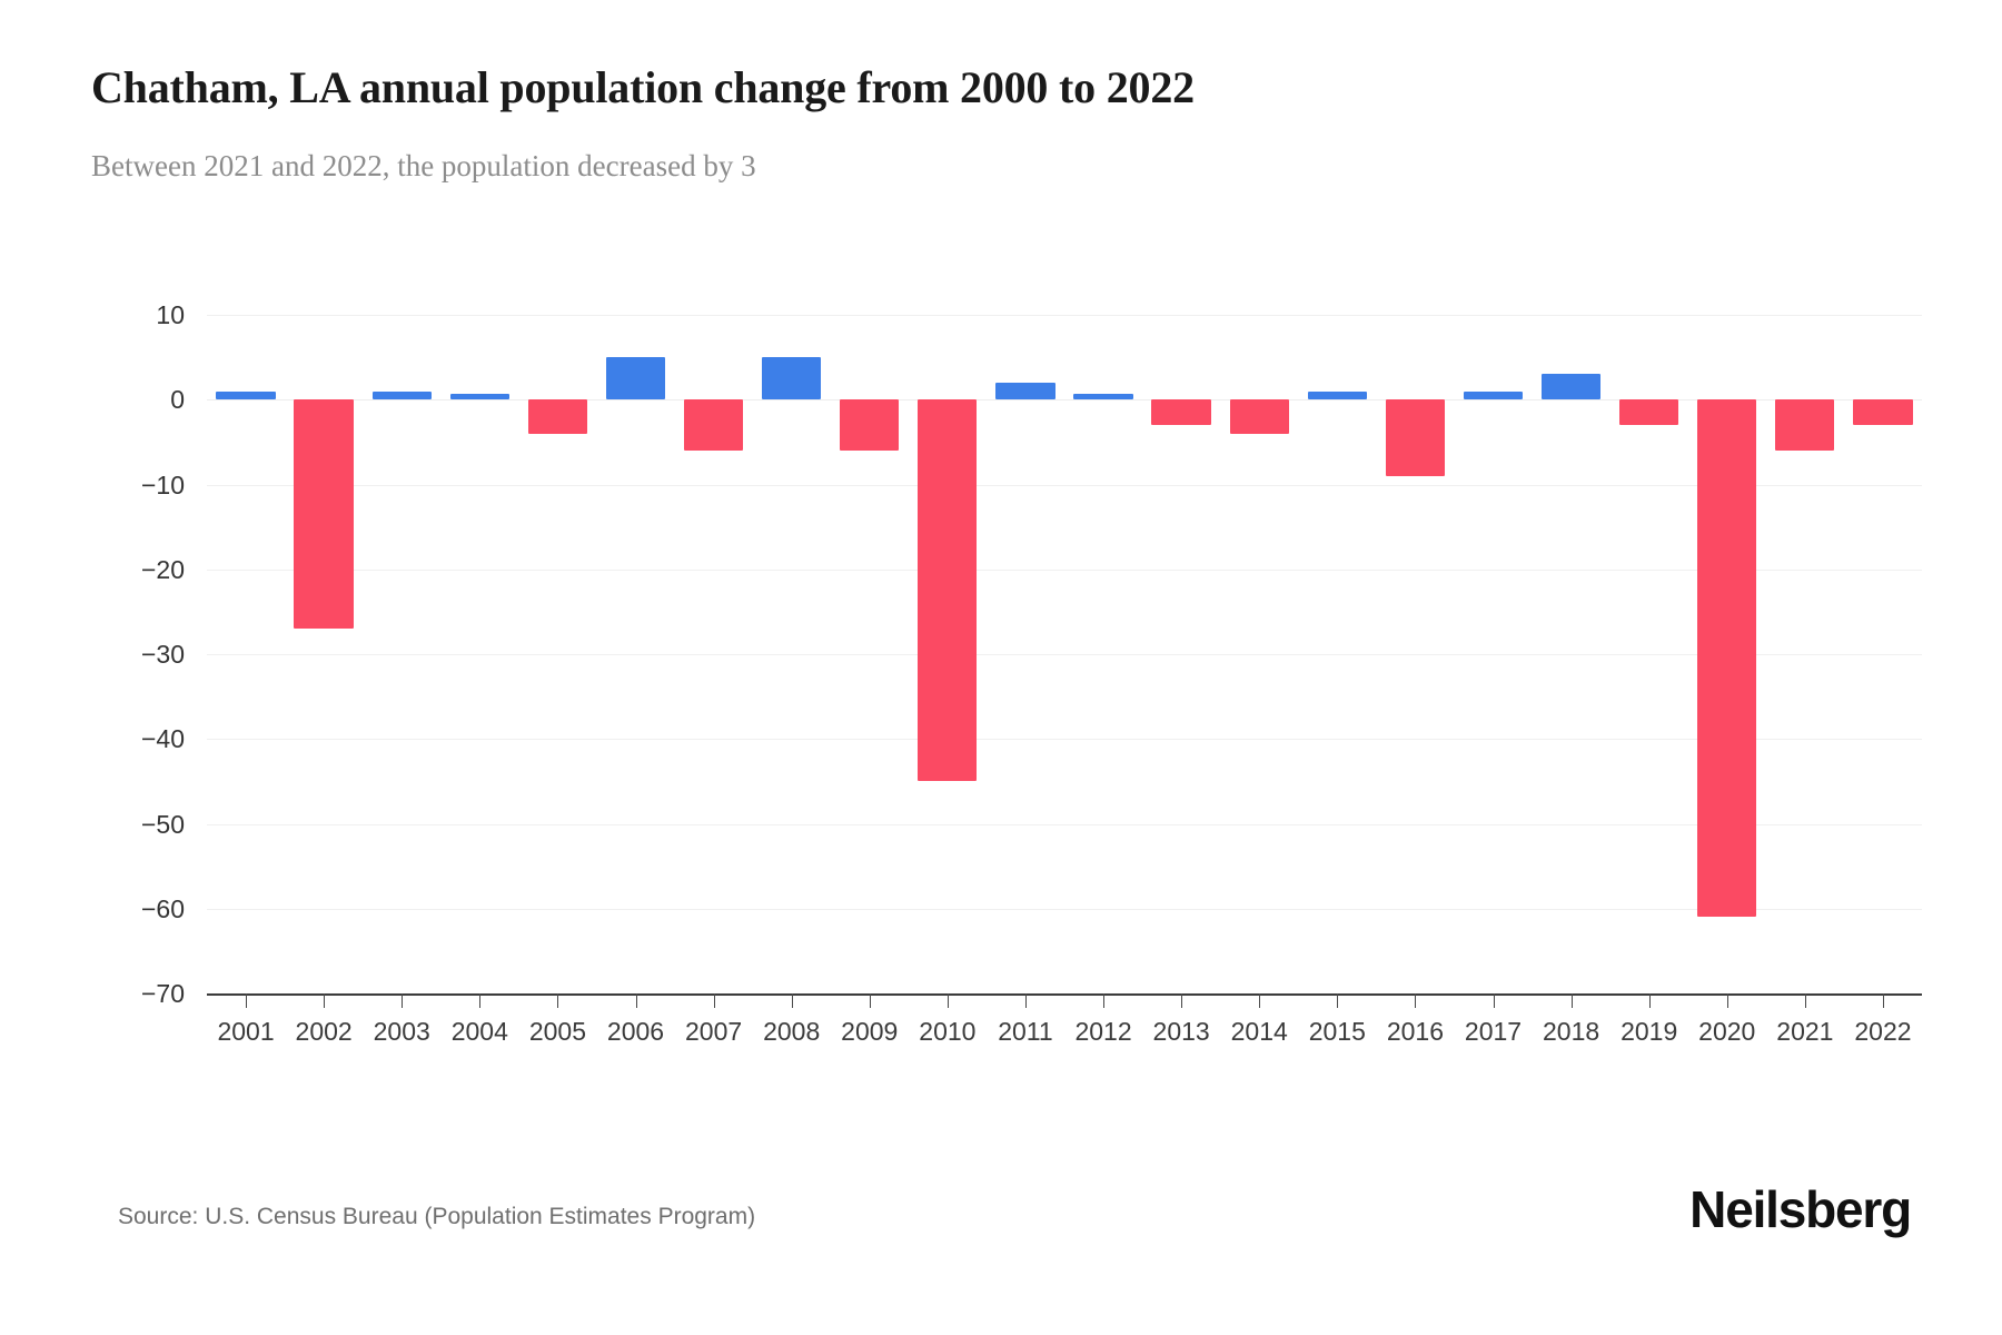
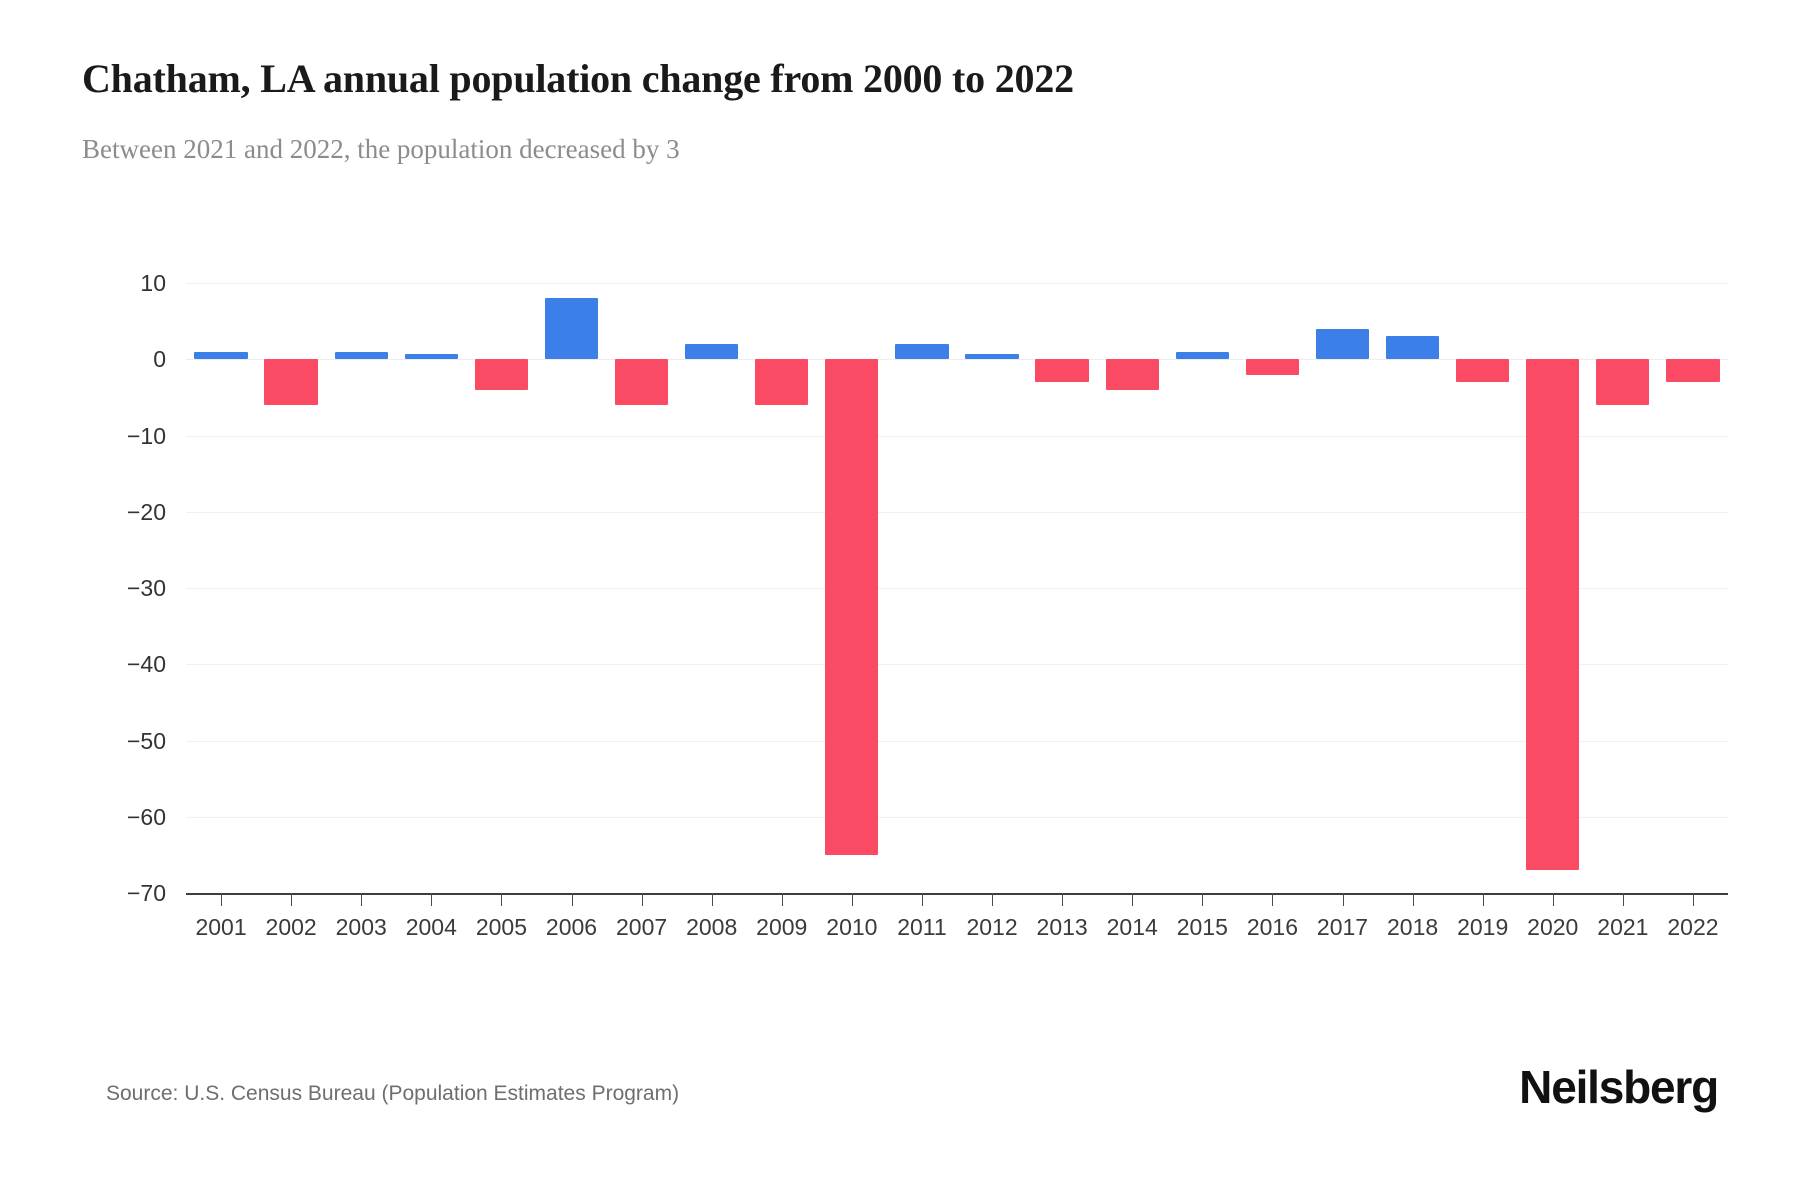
2002: -27 -> -6
2006: 5 -> 8
2008: 5 -> 2
2010: -45 -> -65
2016: -9 -> -2
2017: 1 -> 4
2020: -61 -> -67
